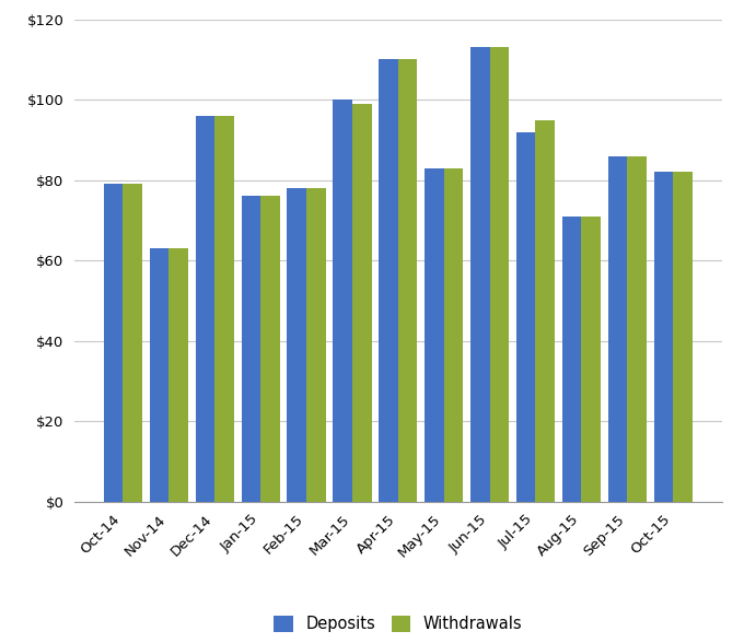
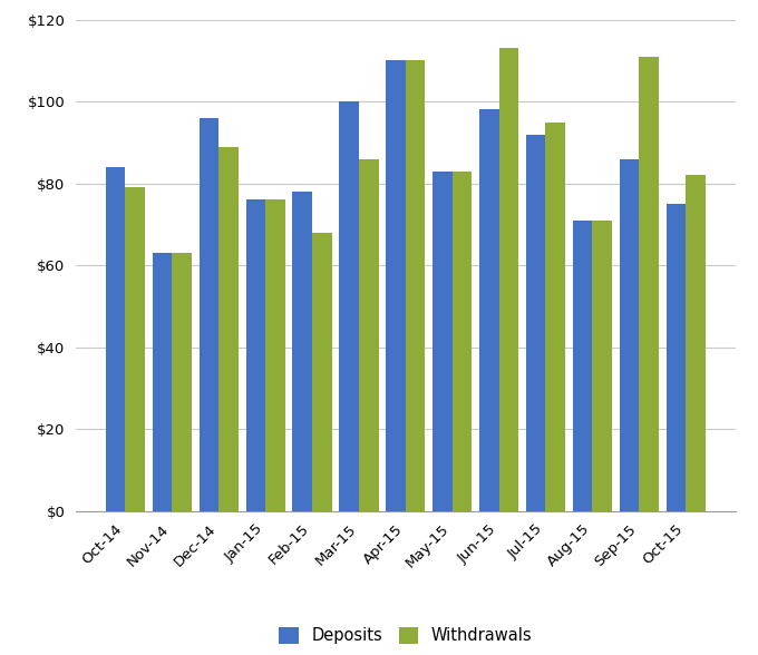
Deposits/Oct-14: $79 -> $84
Withdrawals/Dec-14: $96 -> $89
Withdrawals/Feb-15: $78 -> $68
Withdrawals/Mar-15: $99 -> $86
Deposits/Jun-15: $113 -> $98
Withdrawals/Sep-15: $86 -> $111
Deposits/Oct-15: $82 -> $75
